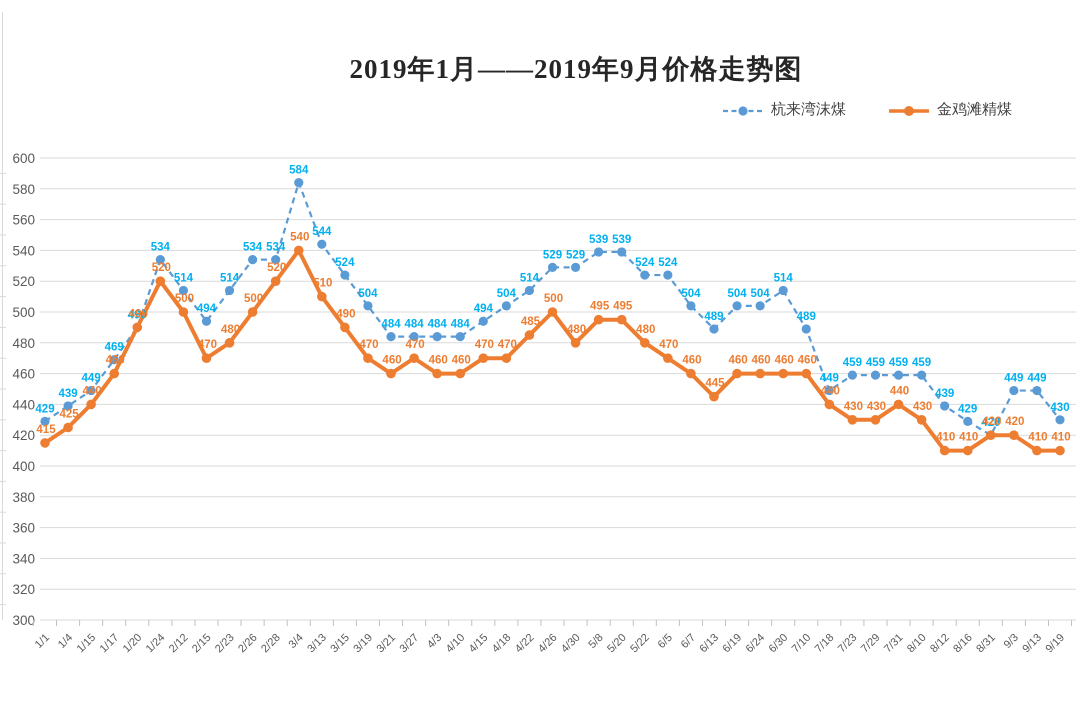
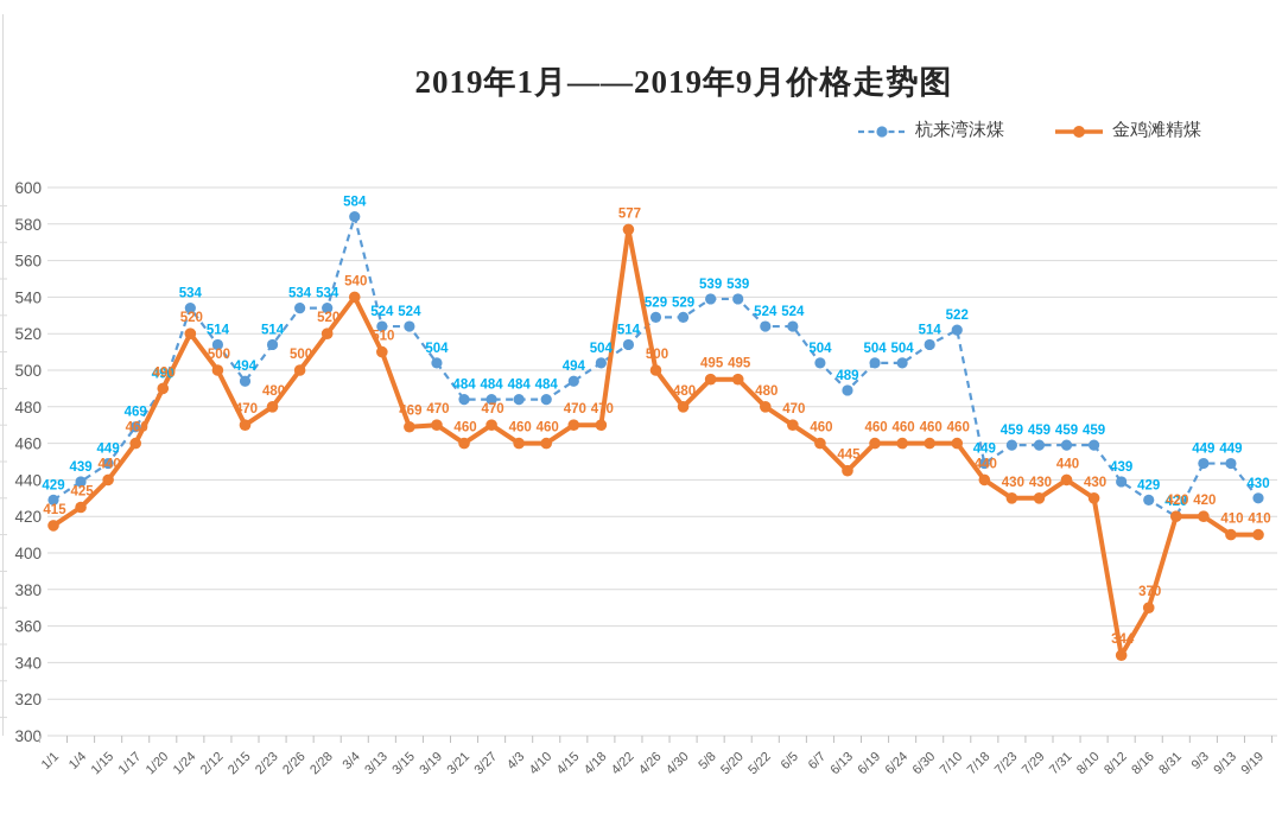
杭来湾沫煤/3/13: 544 -> 524
金鸡滩精煤/3/15: 490 -> 469
金鸡滩精煤/4/22: 485 -> 577
杭来湾沫煤/7/10: 489 -> 522
金鸡滩精煤/8/12: 410 -> 344
金鸡滩精煤/8/16: 410 -> 370
